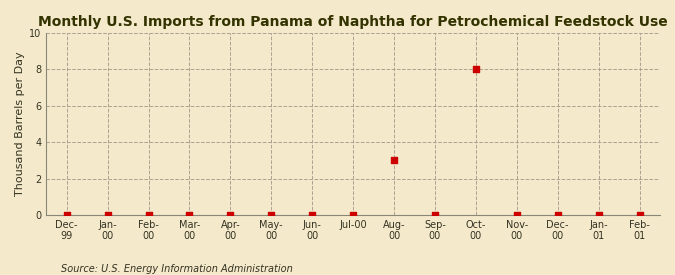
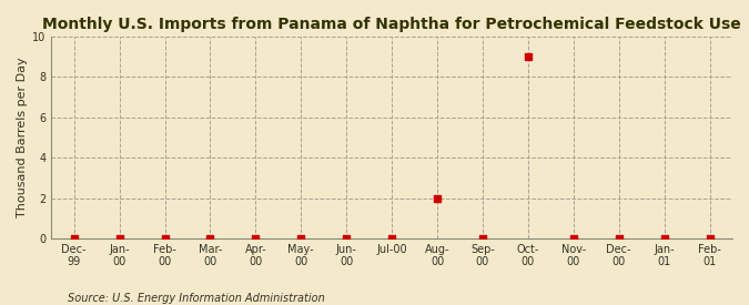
Aug- 00: 3 -> 2
Oct- 00: 8 -> 9
